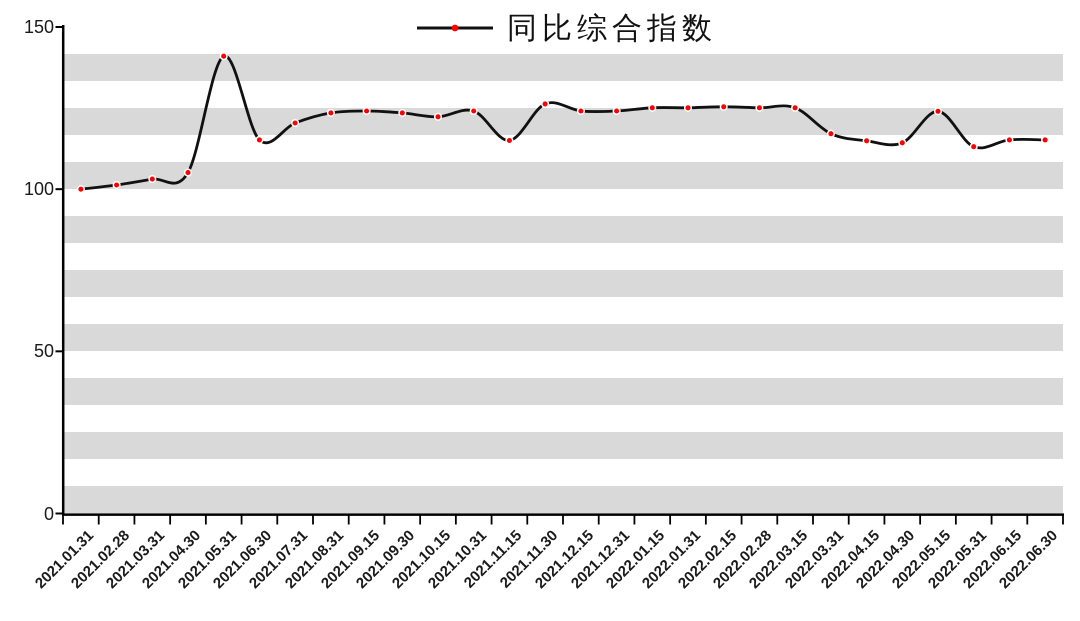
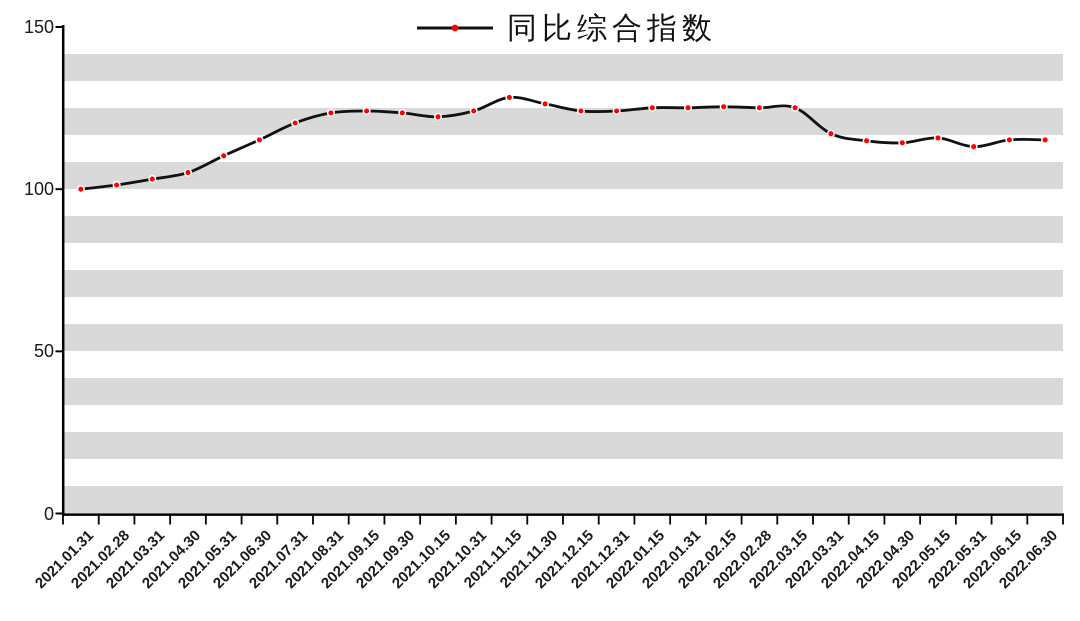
2021.05.31: 141 -> 110
2021.11.15: 115 -> 128
2022.05.15: 124 -> 116
